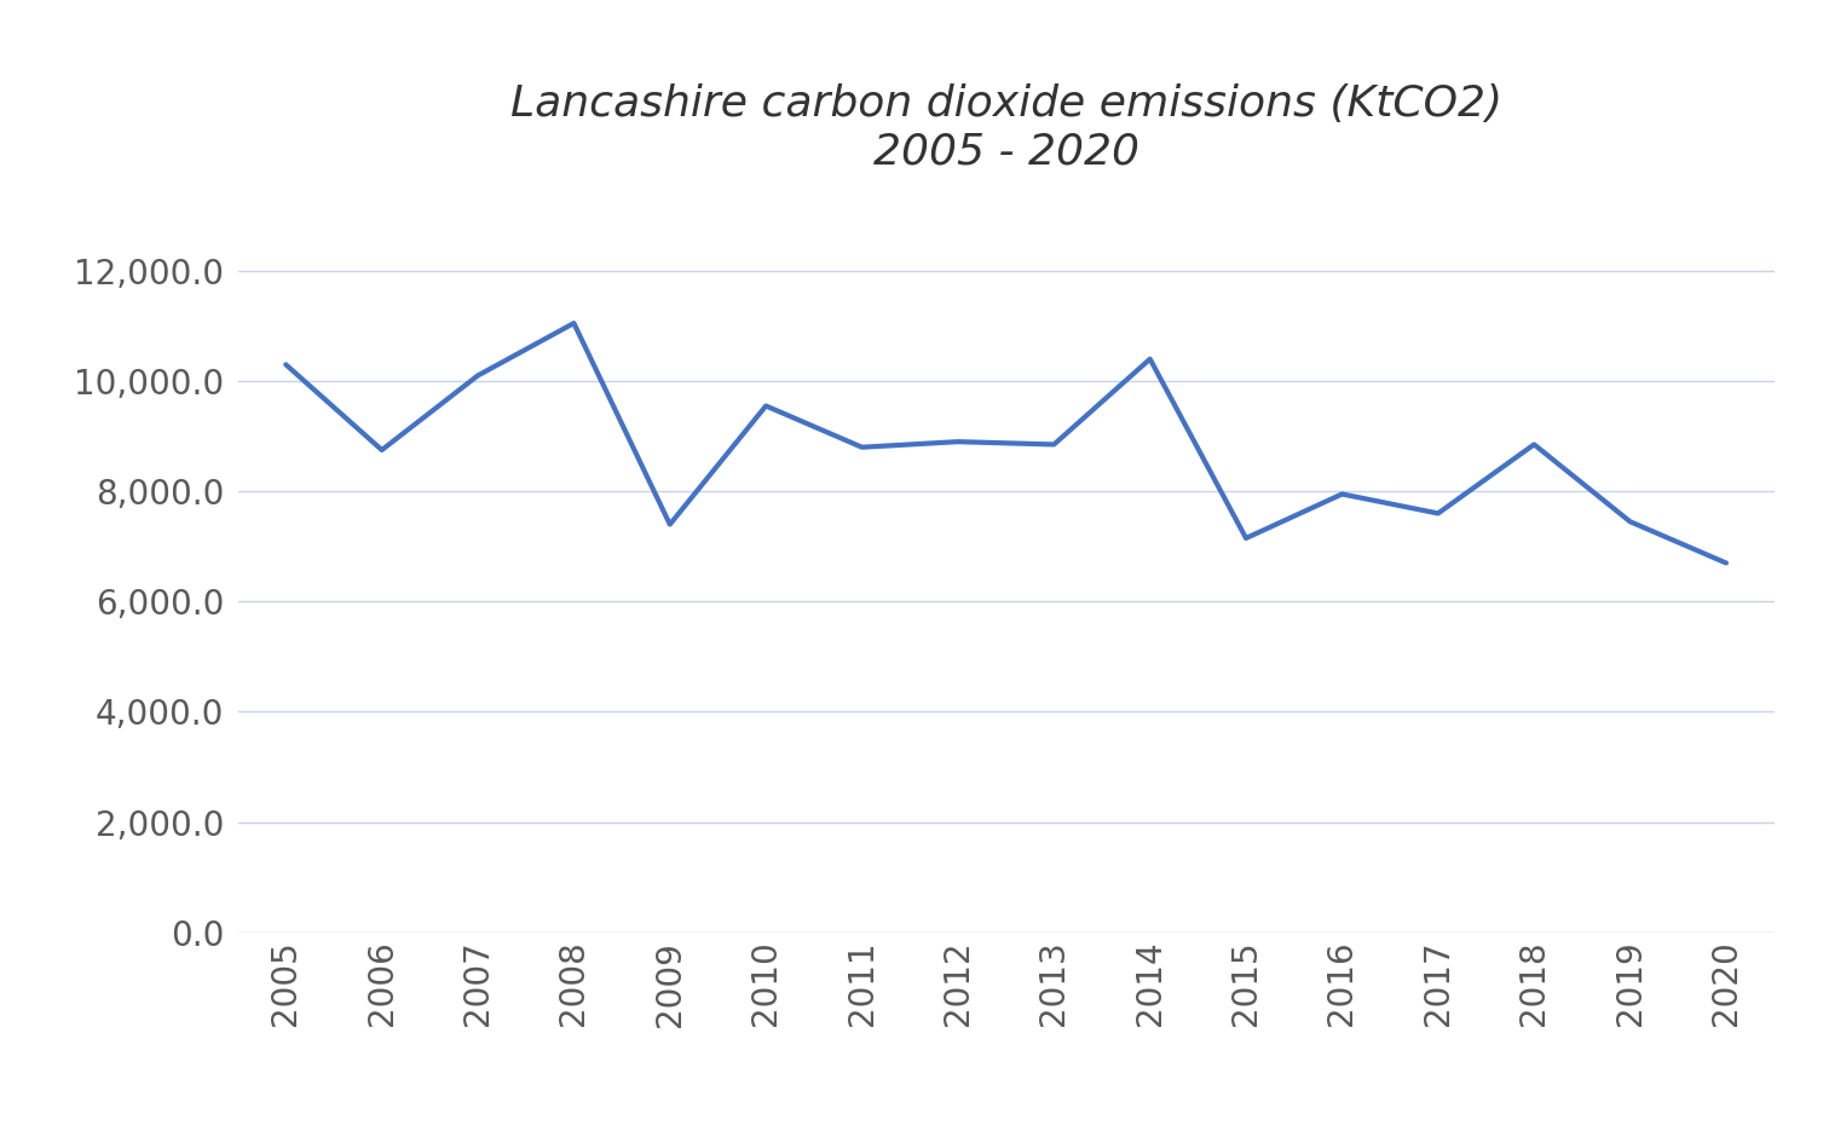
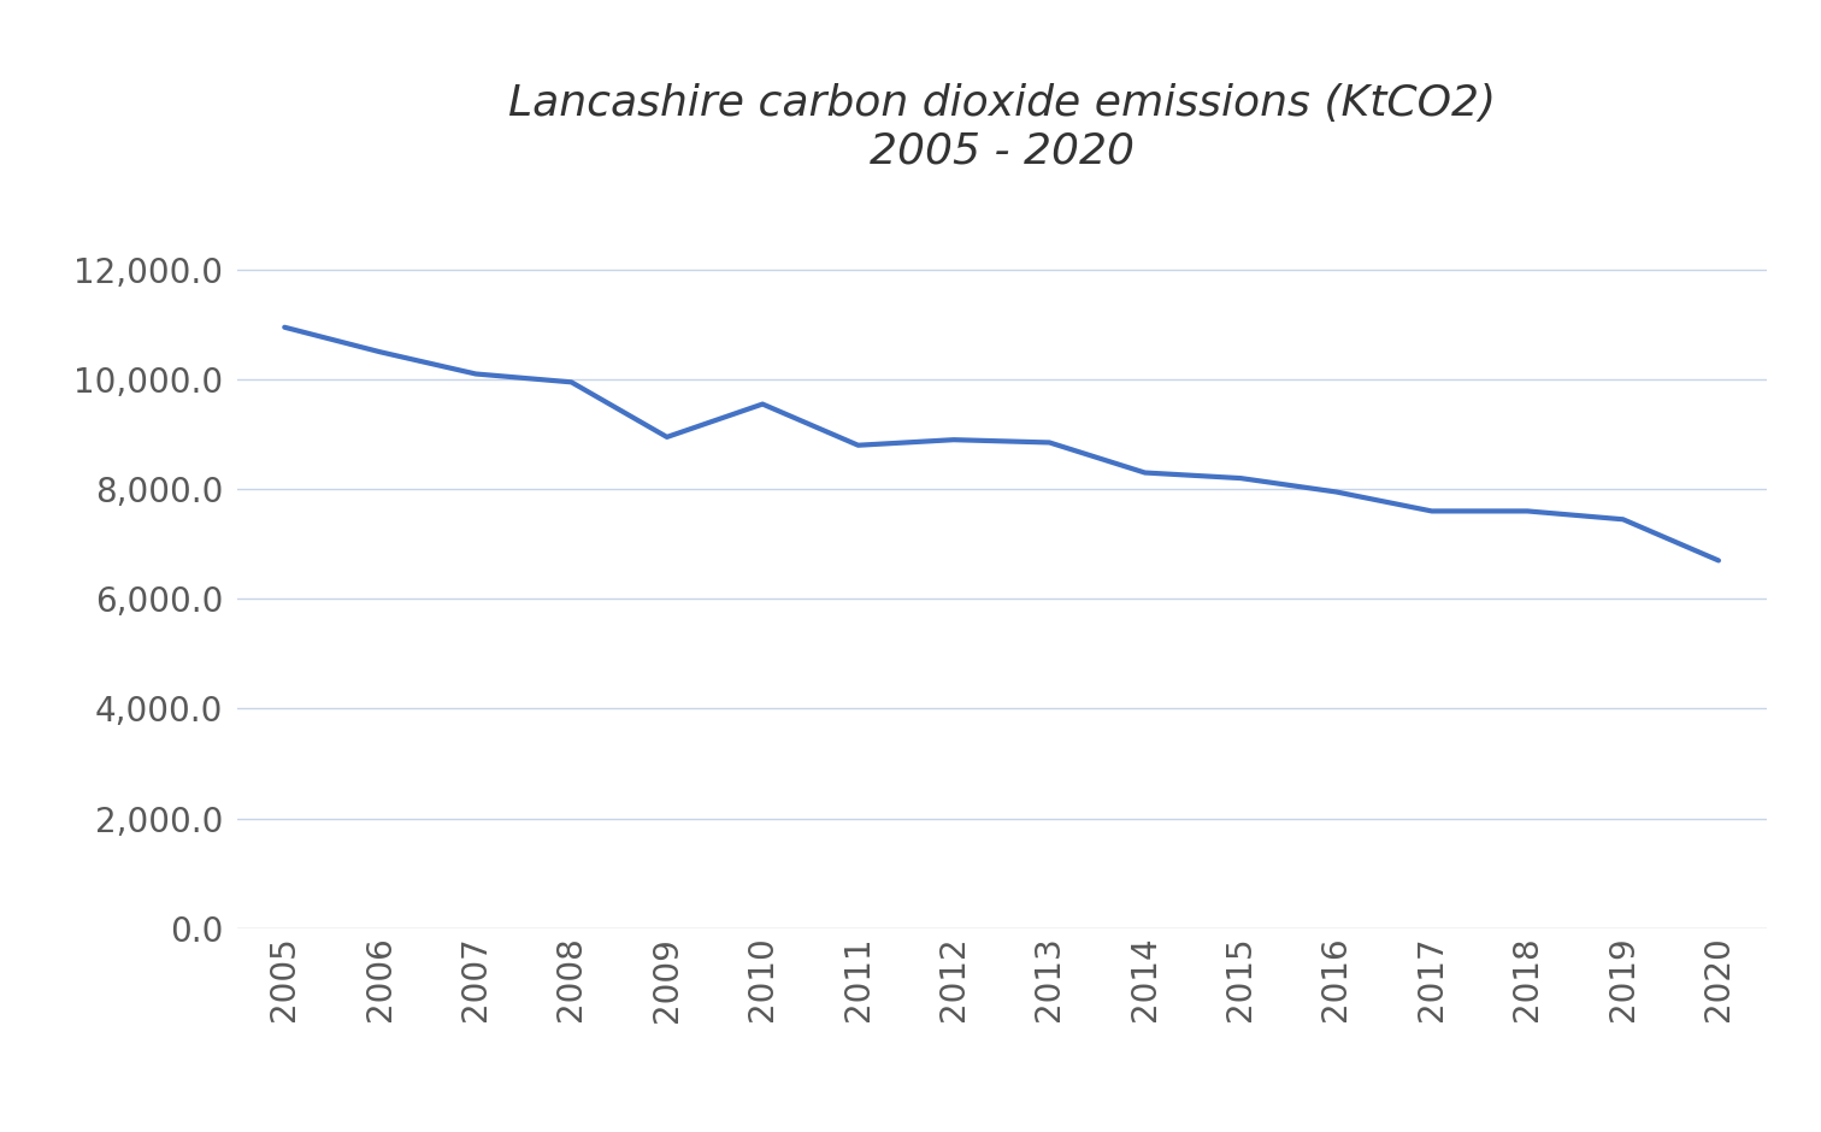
2005: 10,300 -> 10,950
2006: 8,750 -> 10,500
2008: 11,050 -> 9,950
2009: 7,400 -> 8,950
2014: 10,400 -> 8,300
2015: 7,150 -> 8,200
2018: 8,850 -> 7,600
